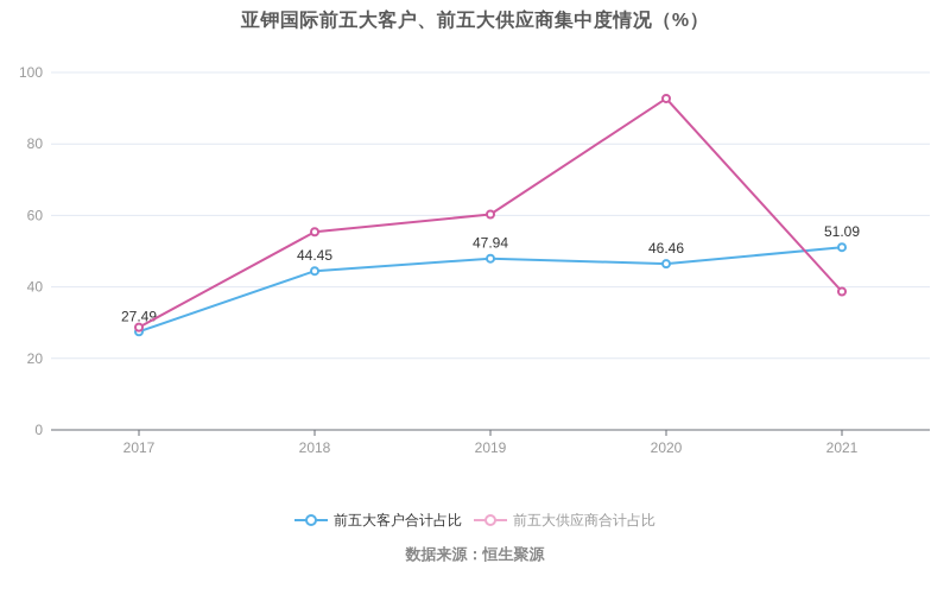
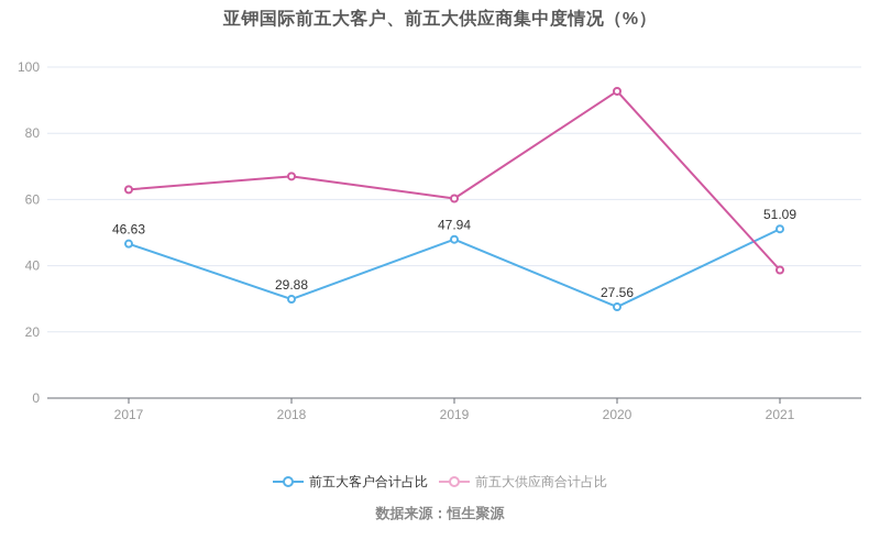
前五大客户合计占比/2017: 27.49 -> 46.63
前五大供应商合计占比/2017: 29 -> 63
前五大客户合计占比/2018: 44.45 -> 29.88
前五大供应商合计占比/2018: 55 -> 67
前五大客户合计占比/2020: 46.46 -> 27.56
